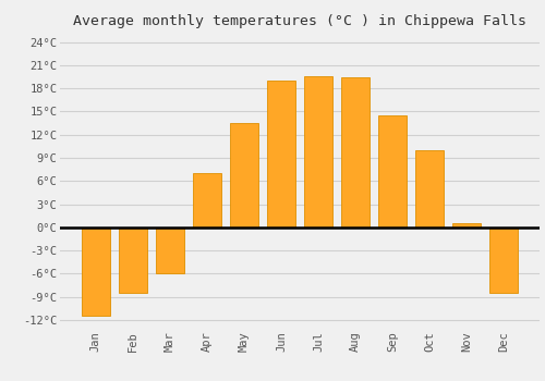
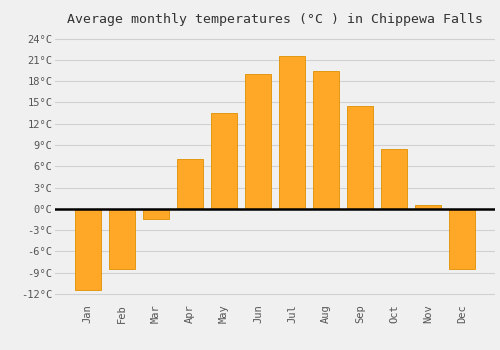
Mar: -6.0°C -> -1.5°C
Jul: 19.6°C -> 21.5°C
Oct: 10.0°C -> 8.5°C
